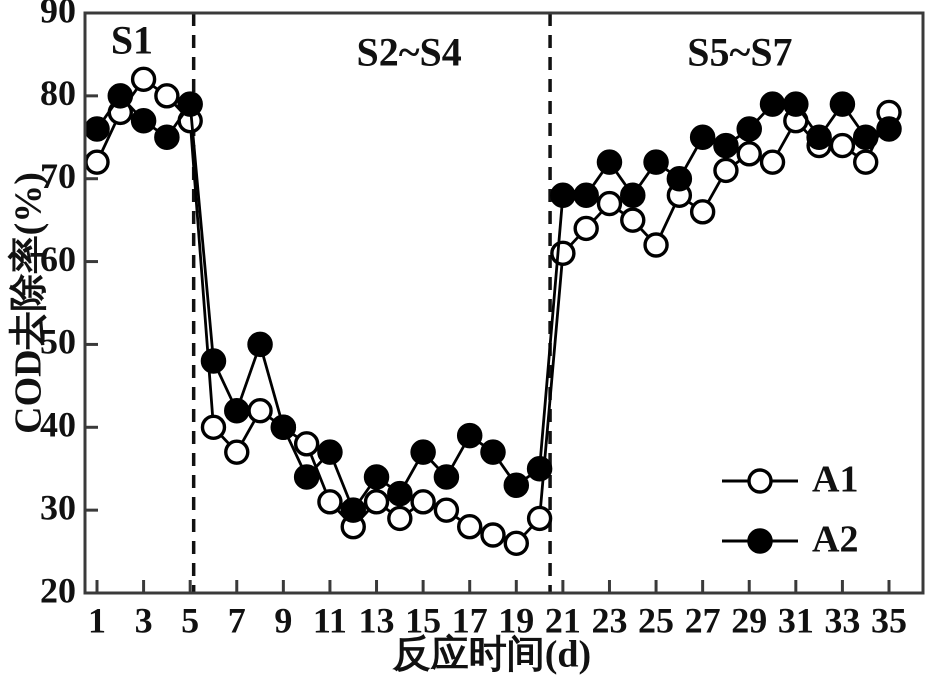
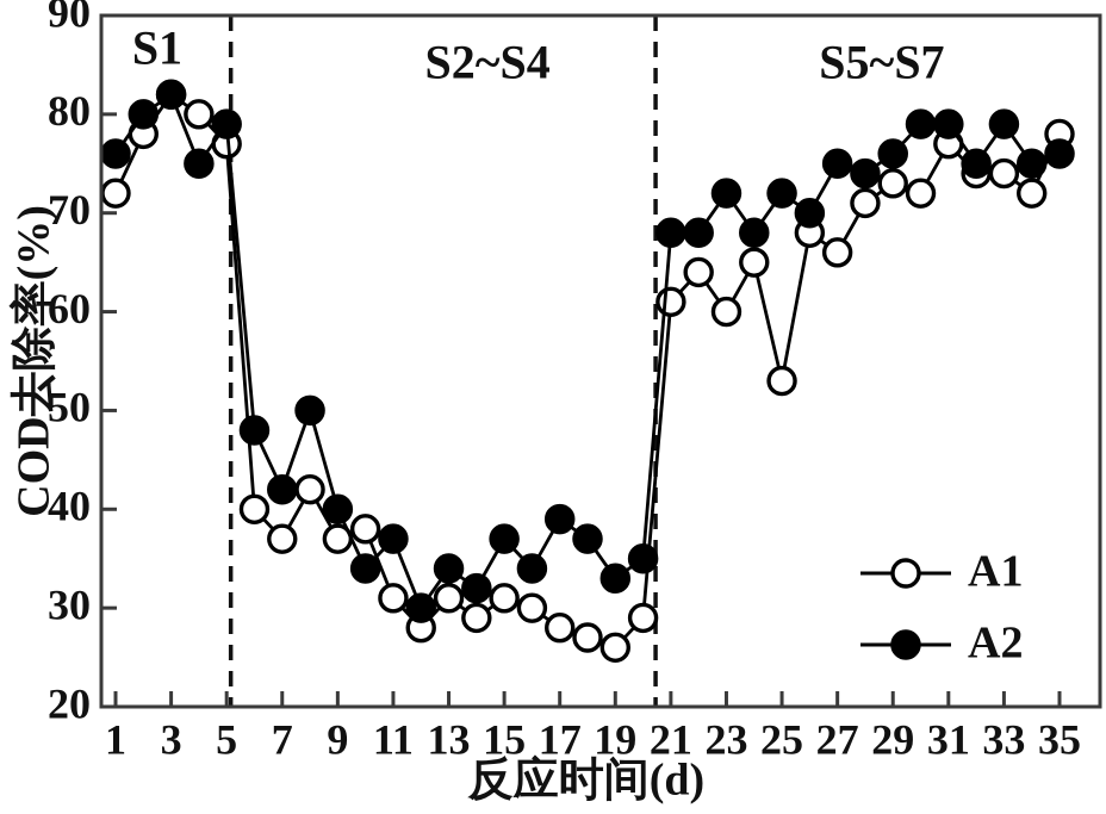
A2/3: 77 -> 82
A1/9: 40 -> 37
A1/23: 67 -> 60
A1/25: 62 -> 53
